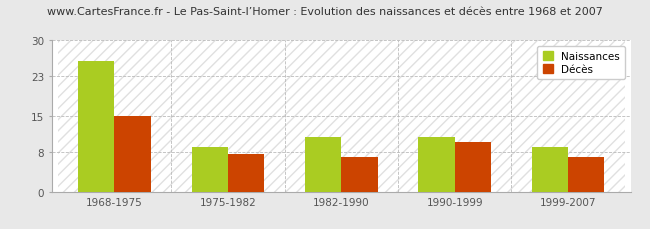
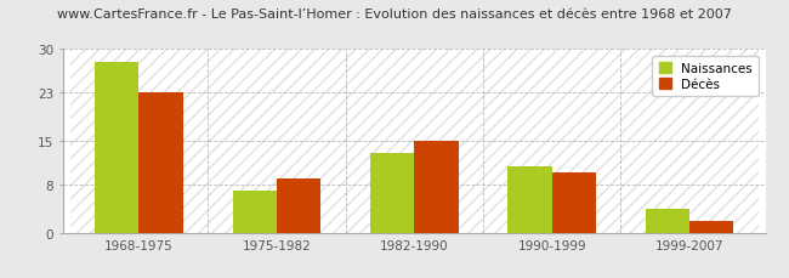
Naissances/1968-1975: 26 -> 28
Décès/1968-1975: 15.0 -> 23.0
Naissances/1975-1982: 9 -> 7
Décès/1975-1982: 7.5 -> 9.0
Naissances/1982-1990: 11 -> 13
Décès/1982-1990: 7.0 -> 15.0
Naissances/1999-2007: 9 -> 4
Décès/1999-2007: 7.0 -> 2.0
